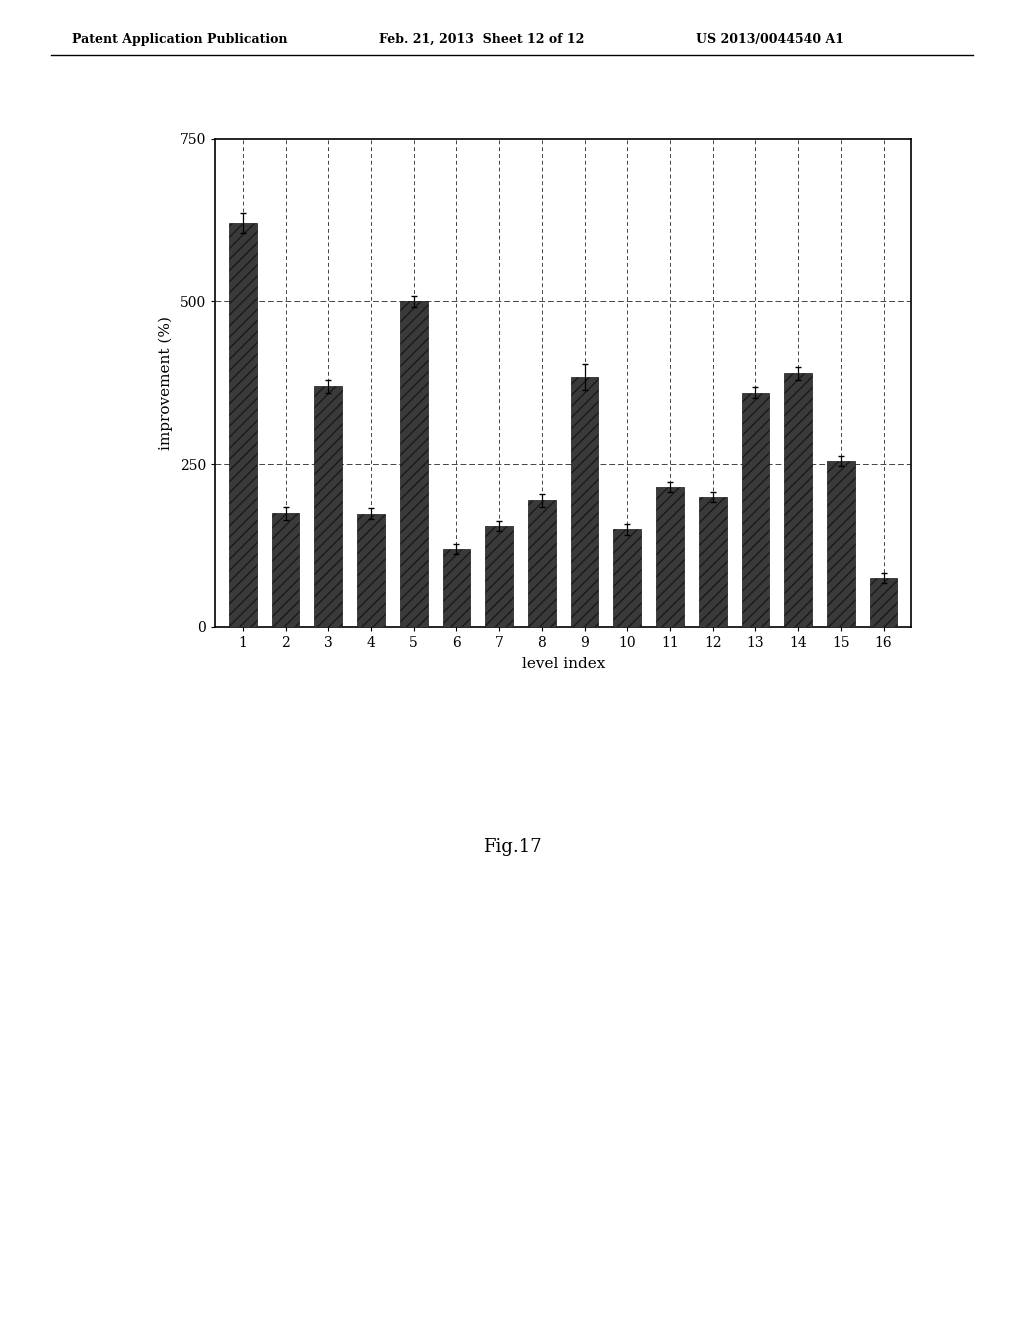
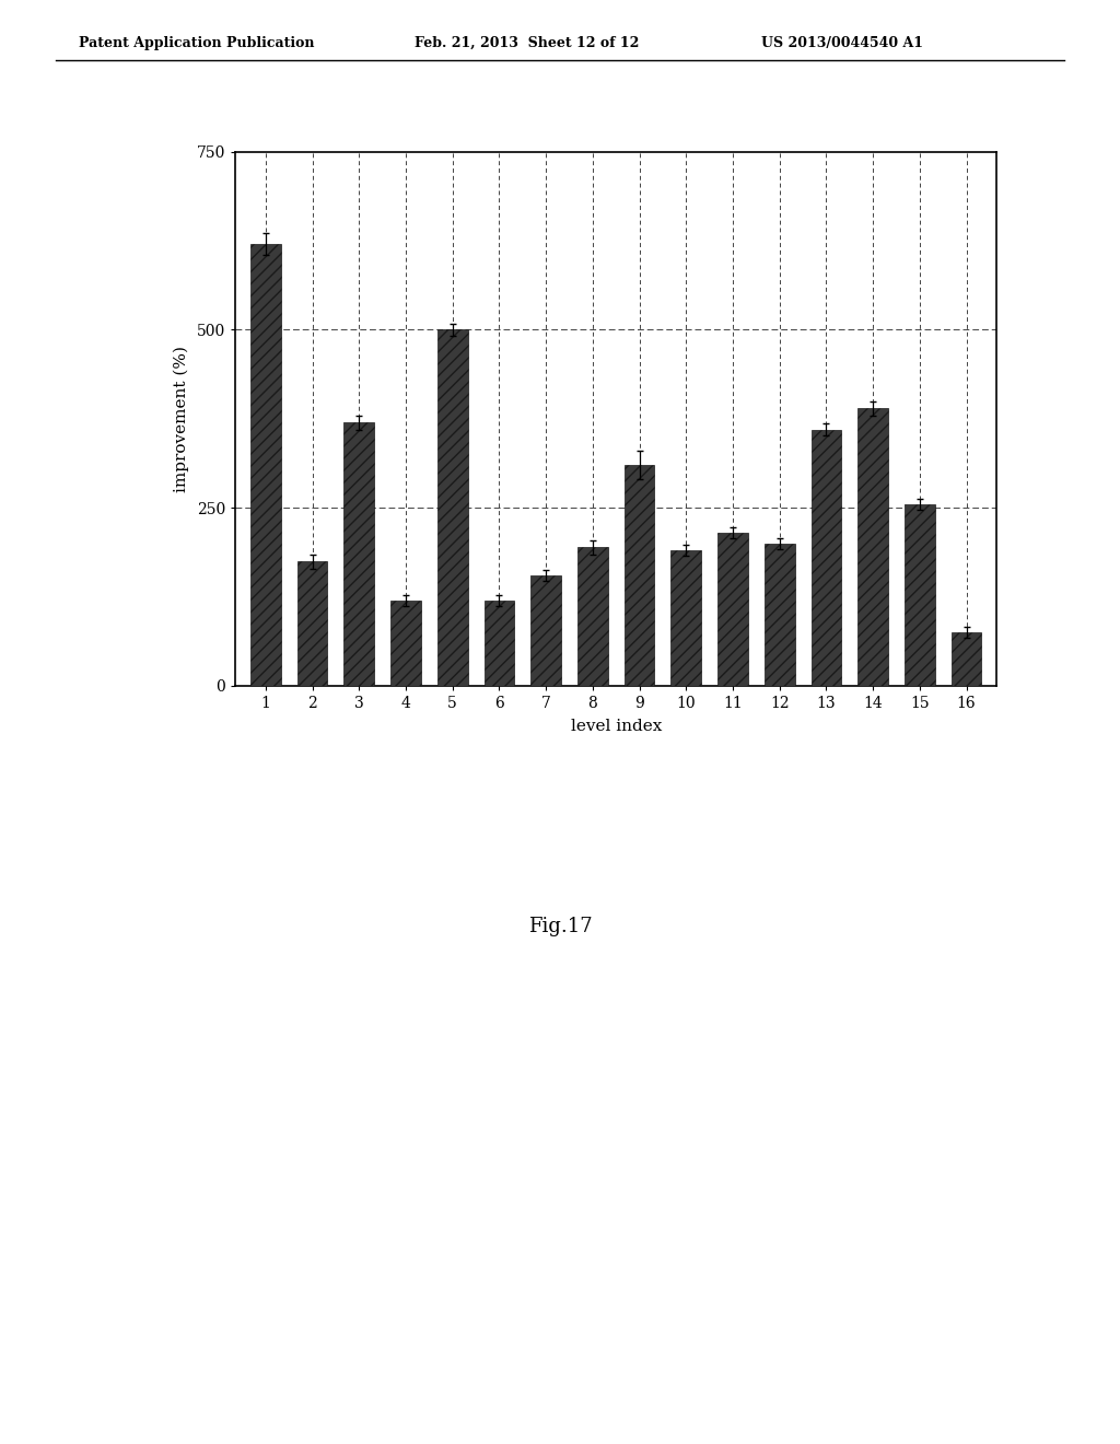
4: 174 -> 120
9: 384 -> 310
10: 150 -> 190
